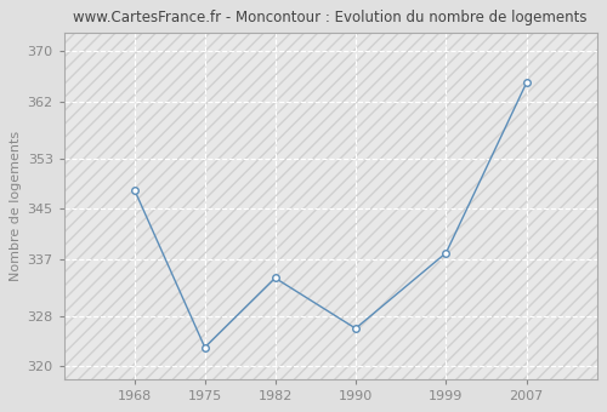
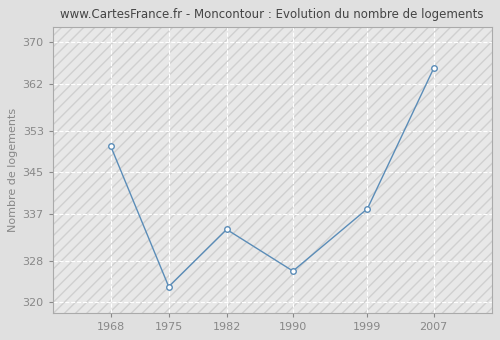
1968: 348 -> 350
